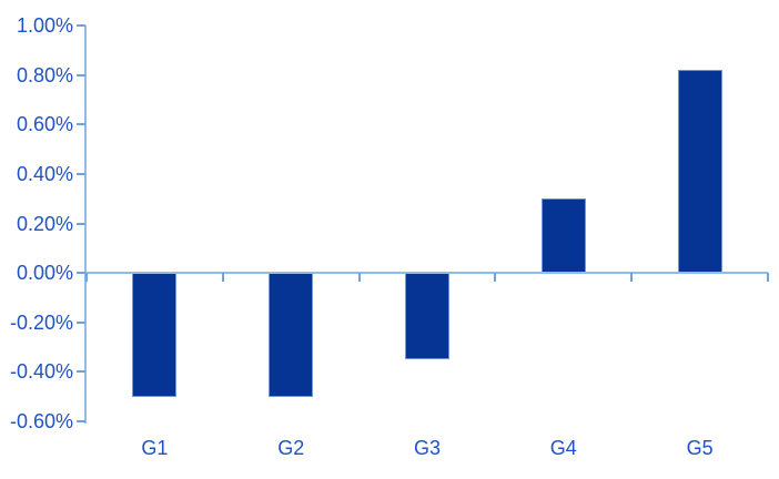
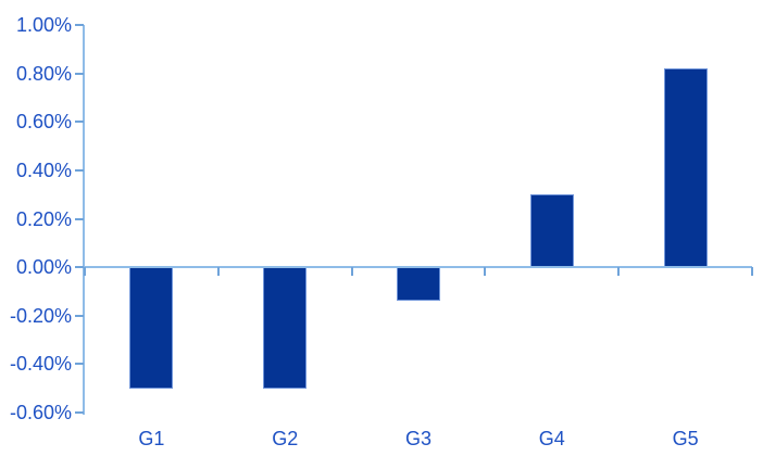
G3: -0.35% -> -0.14%
